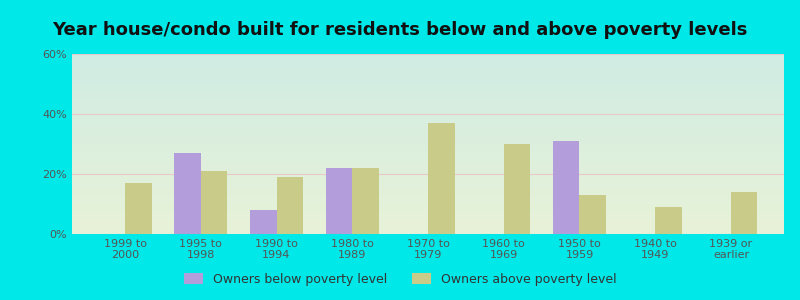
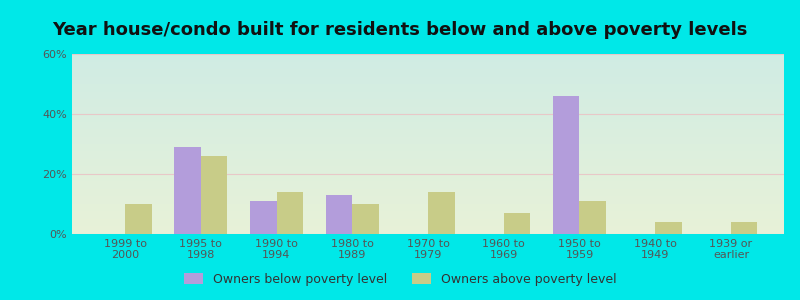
Owners above poverty level/1999 to 2000: 17% -> 10%
Owners below poverty level/1995 to 1998: 27% -> 29%
Owners above poverty level/1995 to 1998: 21% -> 26%
Owners below poverty level/1990 to 1994: 8% -> 11%
Owners above poverty level/1990 to 1994: 19% -> 14%
Owners below poverty level/1980 to 1989: 22% -> 13%
Owners above poverty level/1980 to 1989: 22% -> 10%
Owners above poverty level/1970 to 1979: 37% -> 14%
Owners above poverty level/1960 to 1969: 30% -> 7%
Owners below poverty level/1950 to 1959: 31% -> 46%
Owners above poverty level/1950 to 1959: 13% -> 11%
Owners above poverty level/1940 to 1949: 9% -> 4%
Owners above poverty level/1939 or earlier: 14% -> 4%
